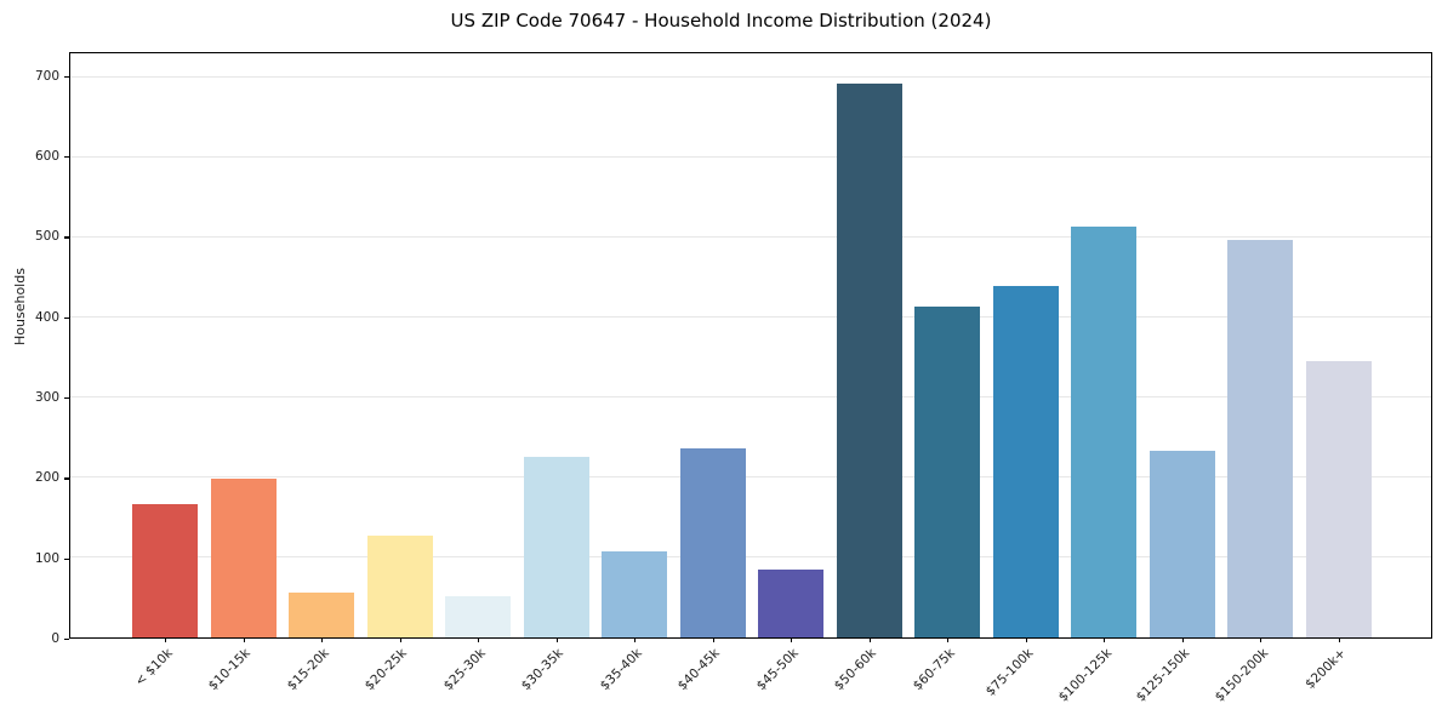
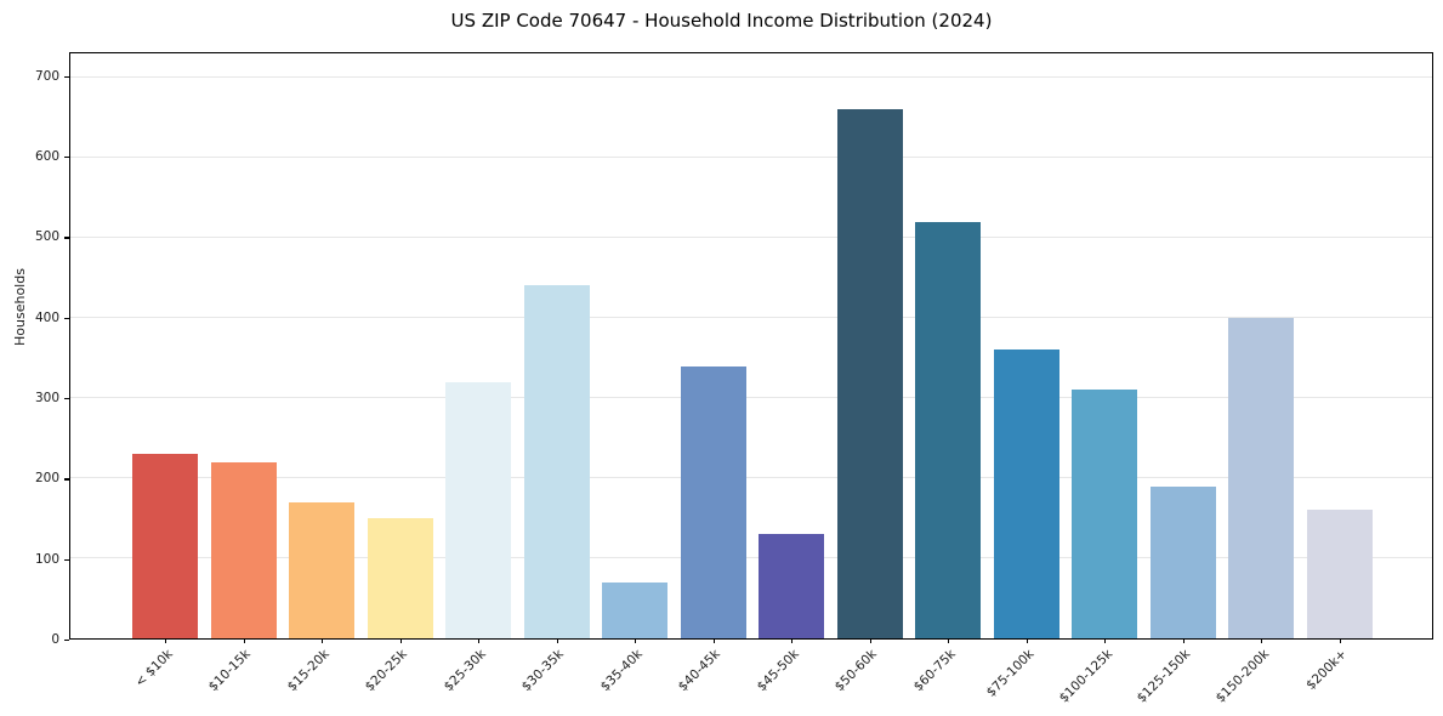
< $10k: 170 -> 230
$10-15k: 200 -> 220
$15-20k: 60 -> 170
$20-25k: 130 -> 150
$25-30k: 50 -> 320
$30-35k: 230 -> 440
$35-40k: 110 -> 70
$40-45k: 240 -> 340
$45-50k: 80 -> 130
$50-60k: 690 -> 660
$60-75k: 410 -> 520
$75-100k: 440 -> 360
$100-125k: 510 -> 310
$125-150k: 230 -> 190
$150-200k: 500 -> 400
$200k+: 350 -> 160
